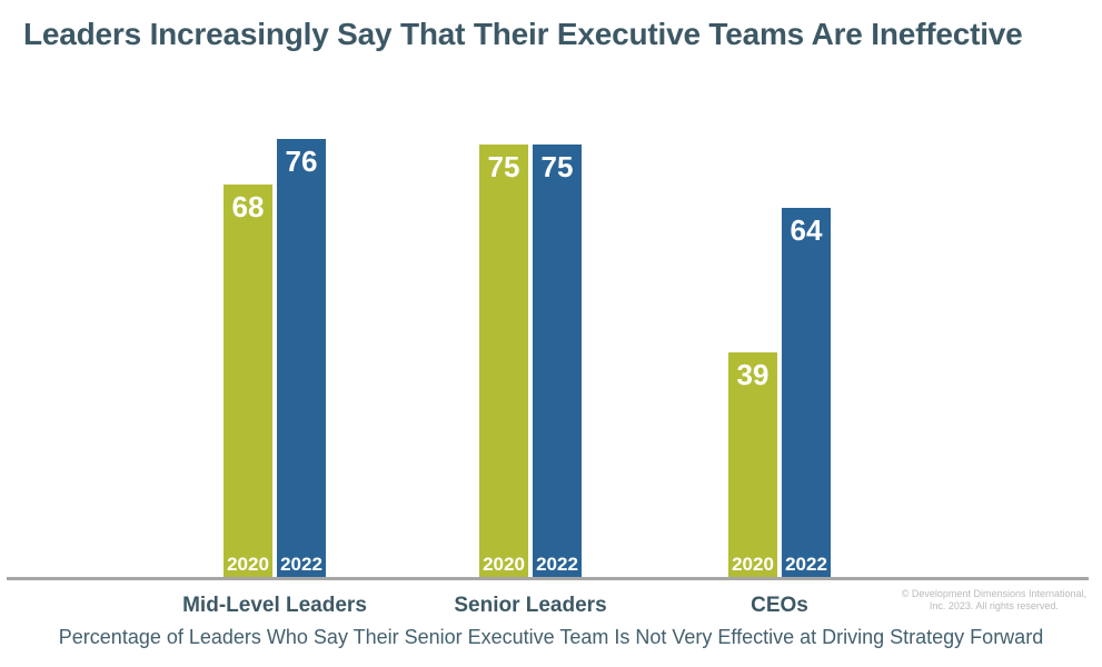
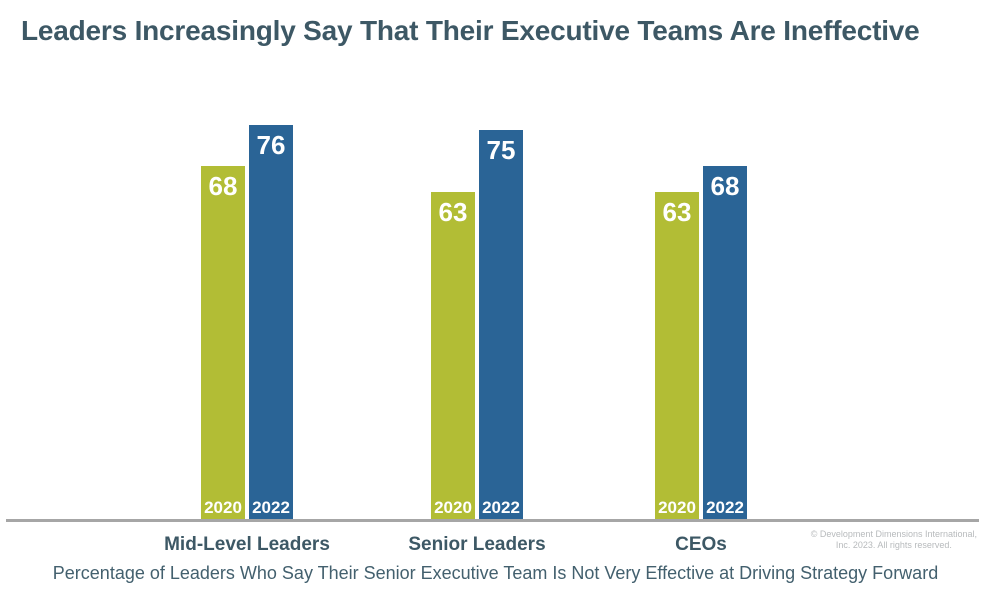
2020/Senior Leaders: 75 -> 63
2020/CEOs: 39 -> 63
2022/CEOs: 64 -> 68
